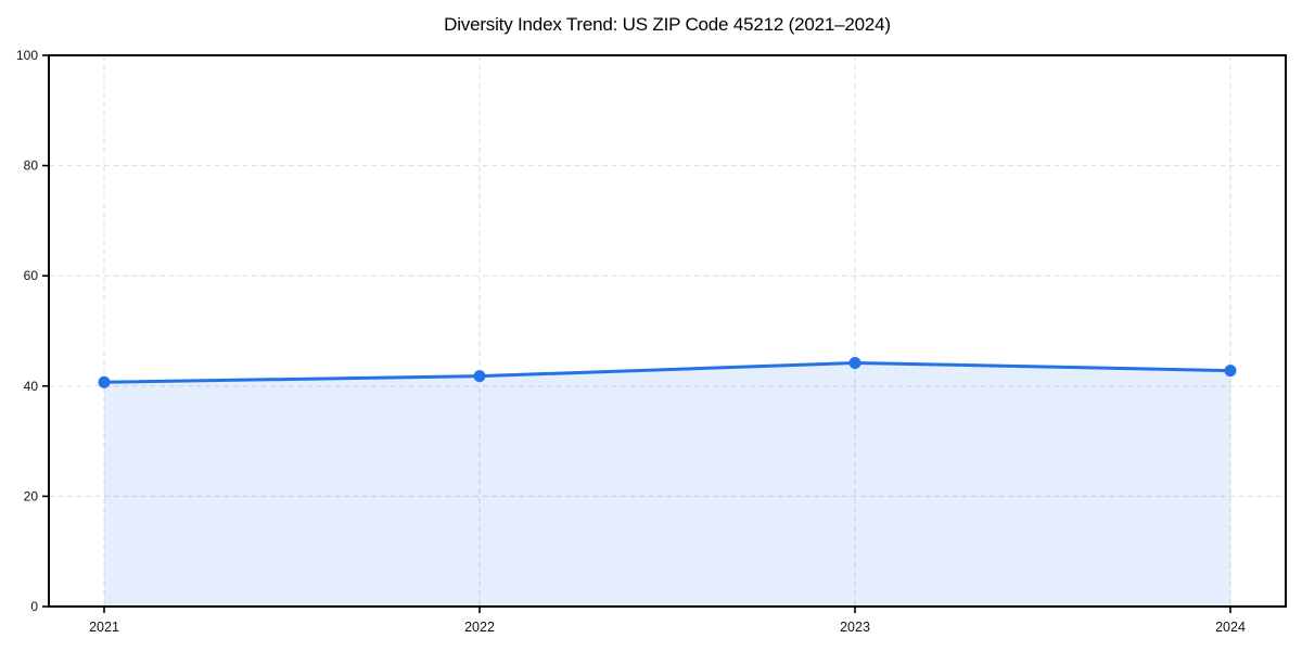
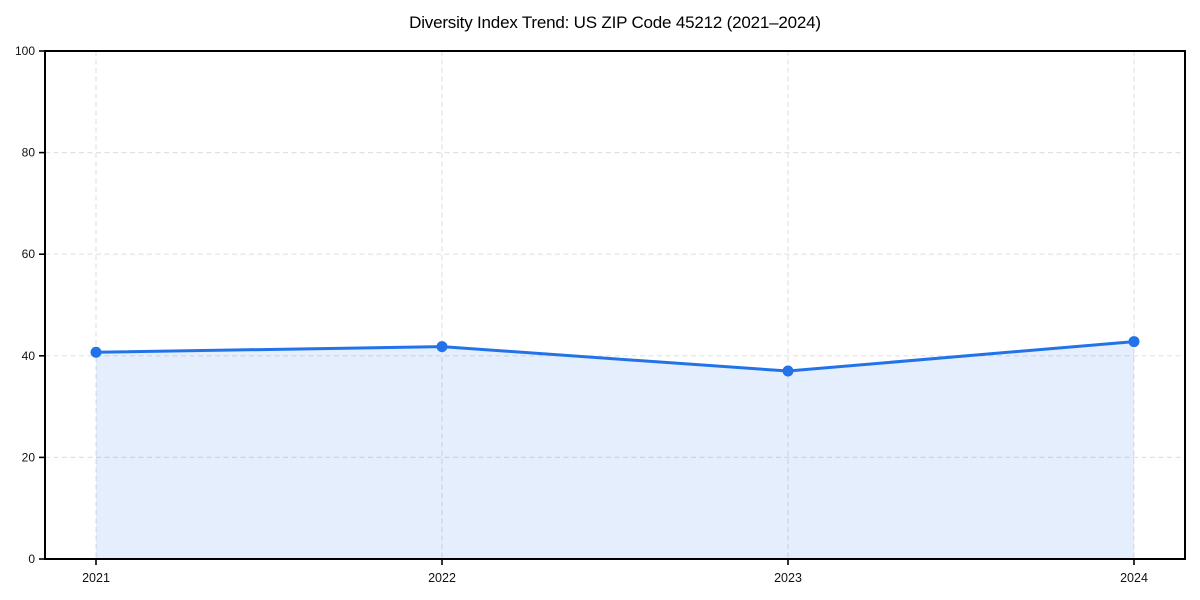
2023: 44 -> 37
